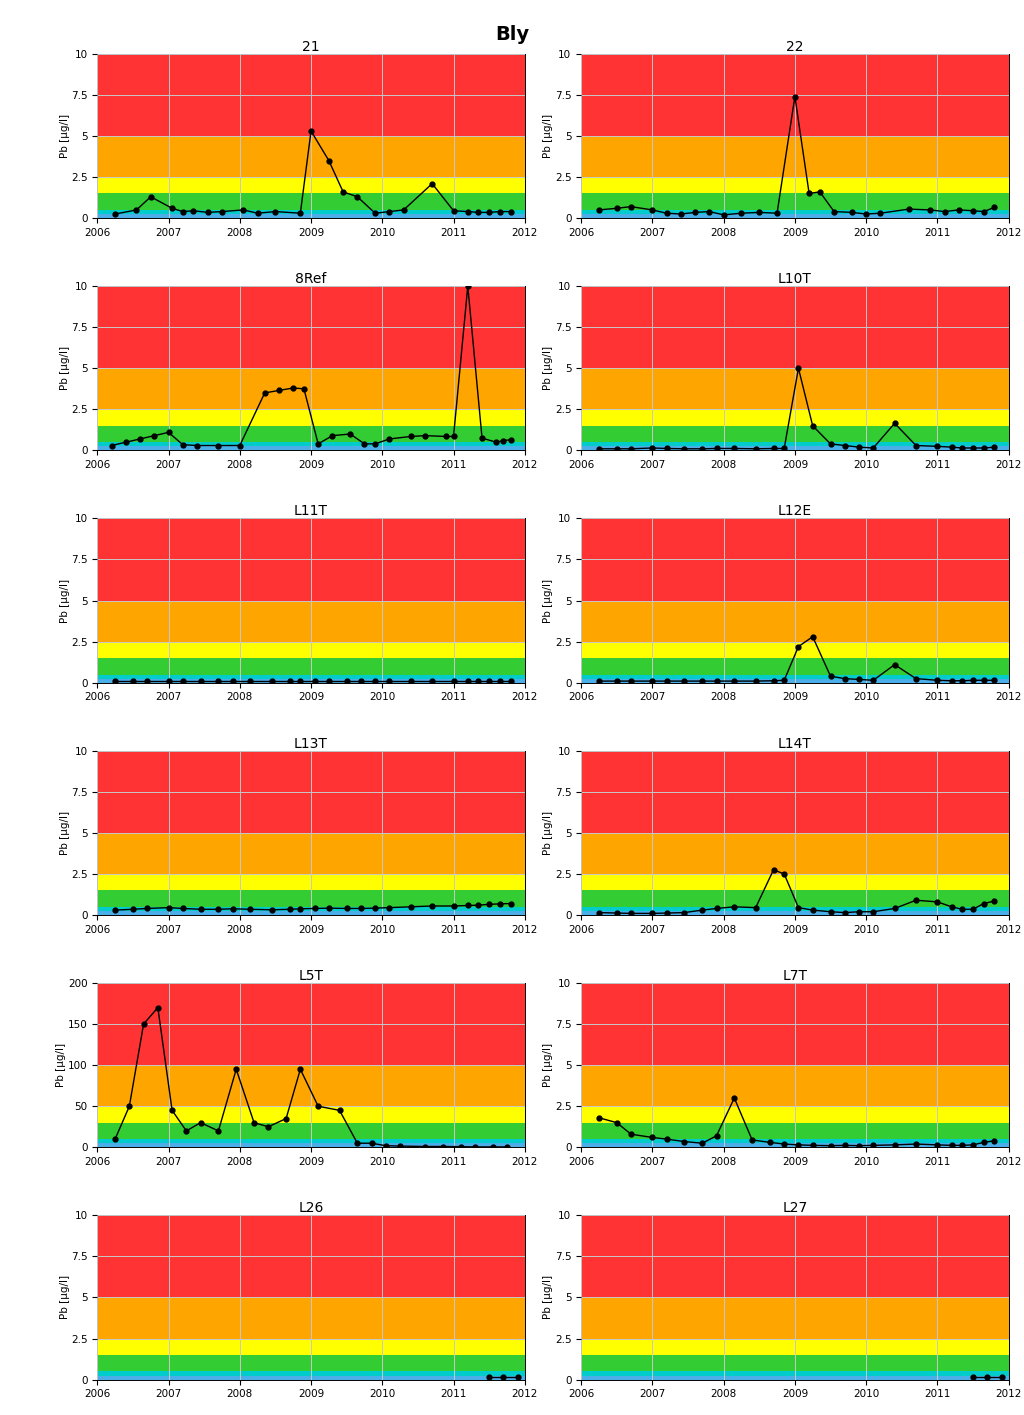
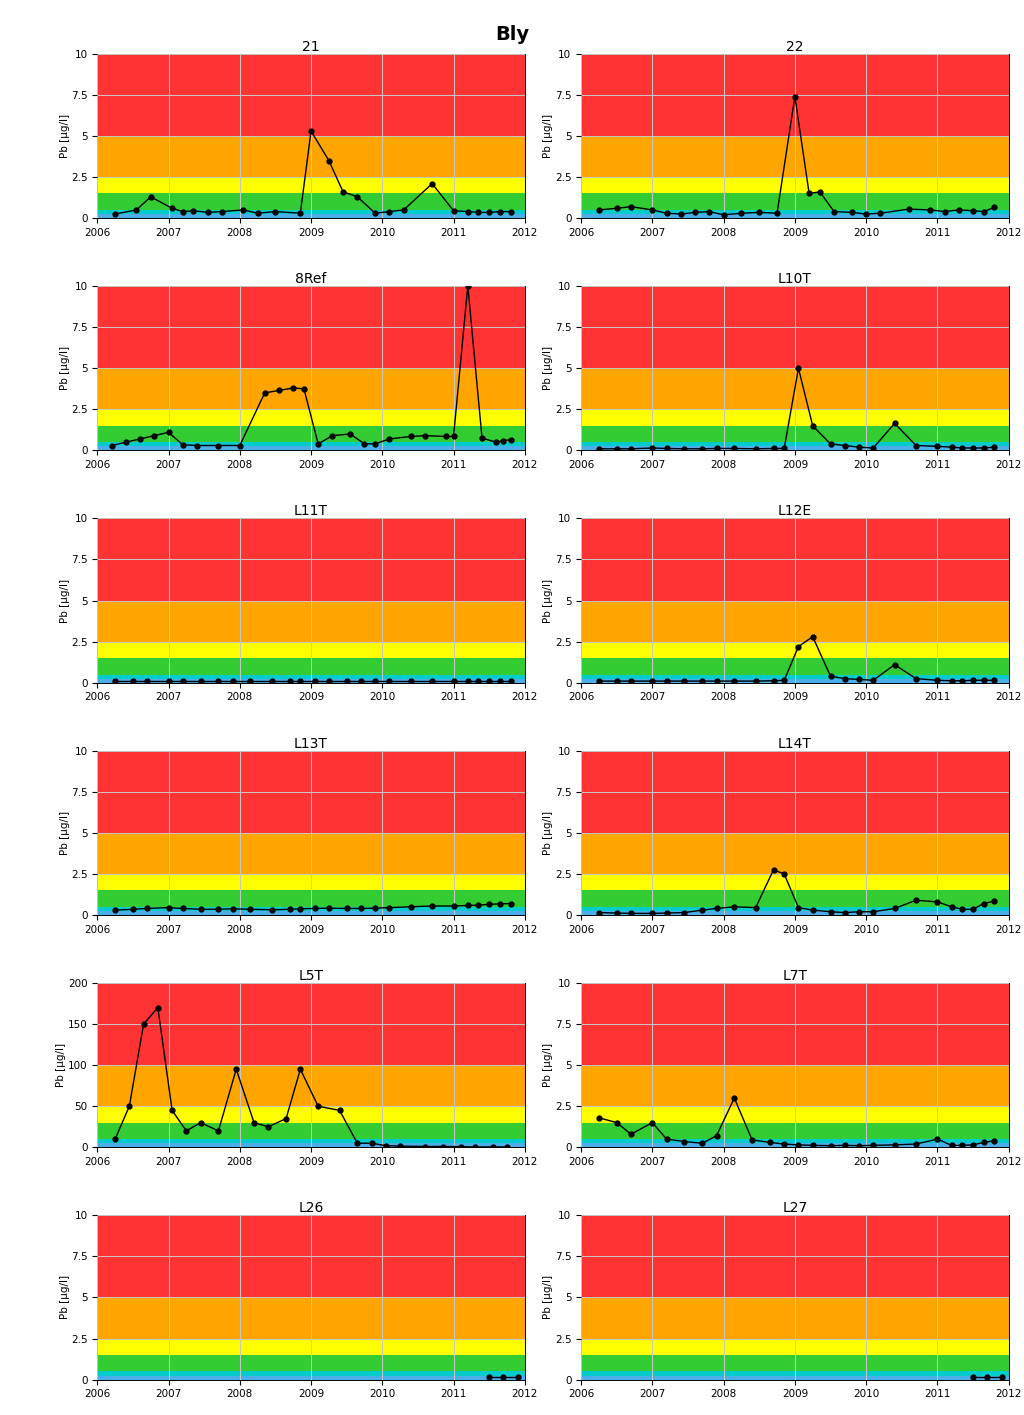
L7T/2007: 0.6 -> 1.5
L7T/2011: 0.1 -> 0.5
